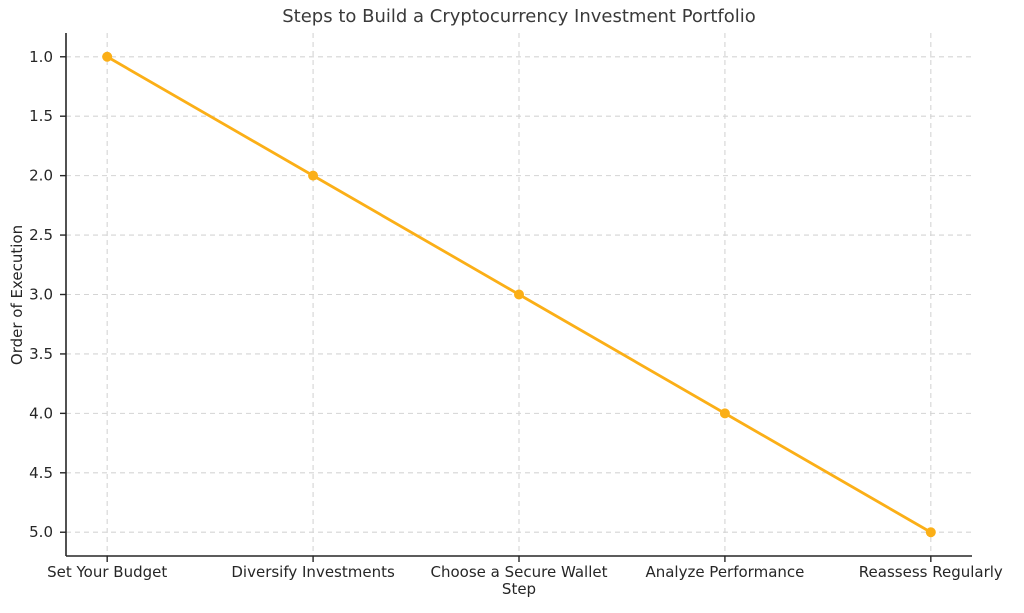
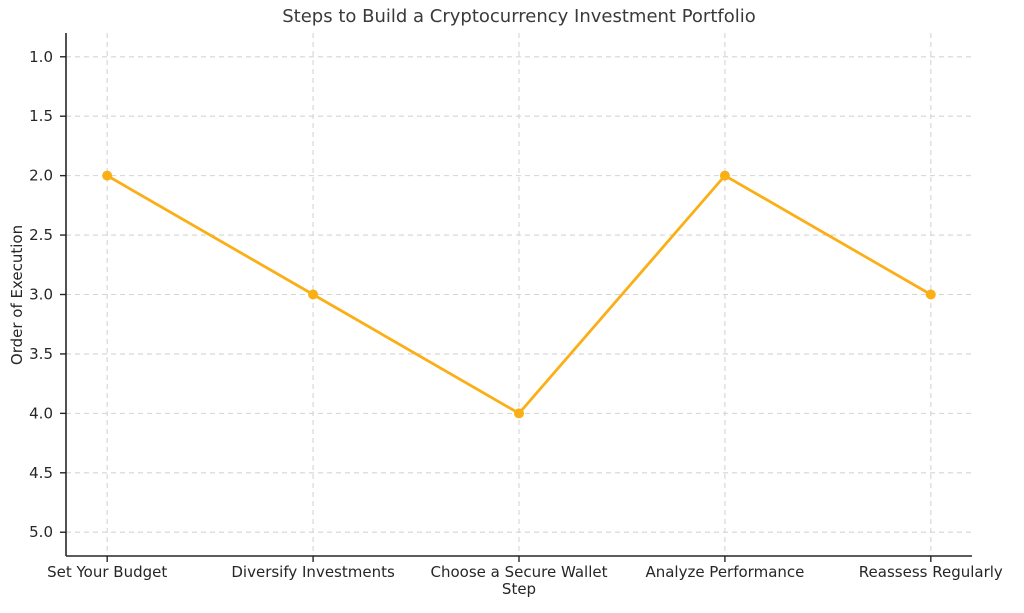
Set Your Budget: 1 -> 2
Diversify Investments: 2 -> 3
Choose a Secure Wallet: 3 -> 4
Analyze Performance: 4 -> 2
Reassess Regularly: 5 -> 3
